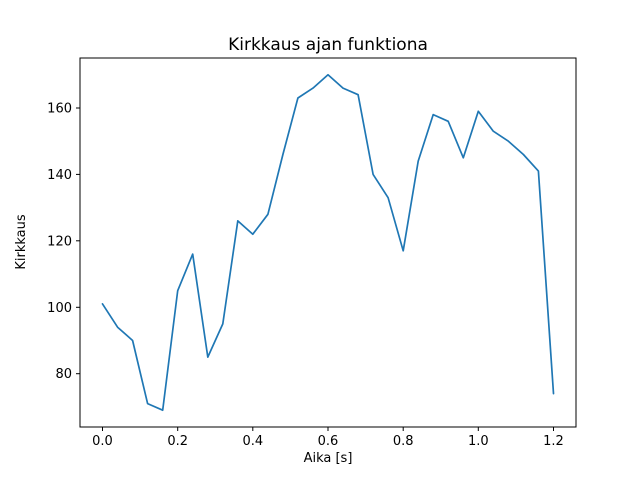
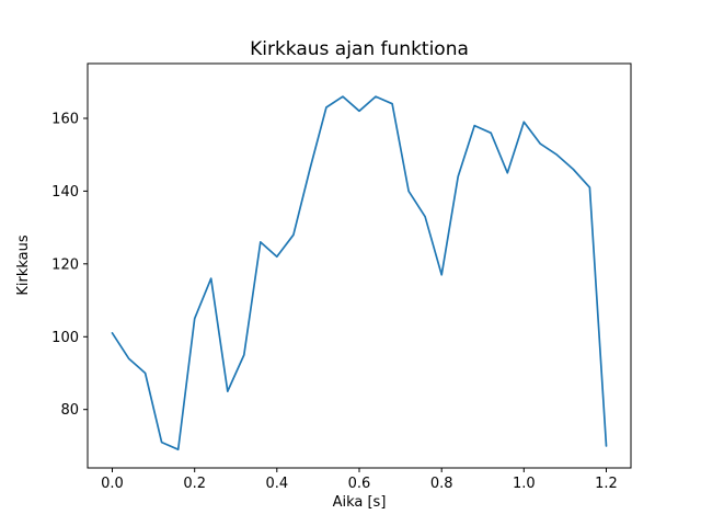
0.6: 170 -> 162
1.2: 74 -> 70
